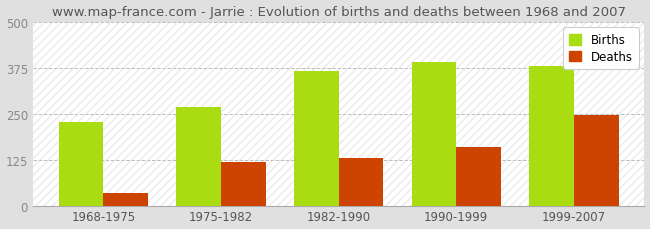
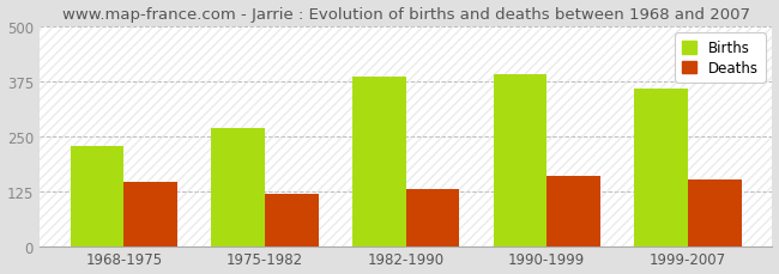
Deaths/1968-1975: 35 -> 145
Births/1982-1990: 365 -> 385
Births/1999-2007: 380 -> 358
Deaths/1999-2007: 245 -> 150
